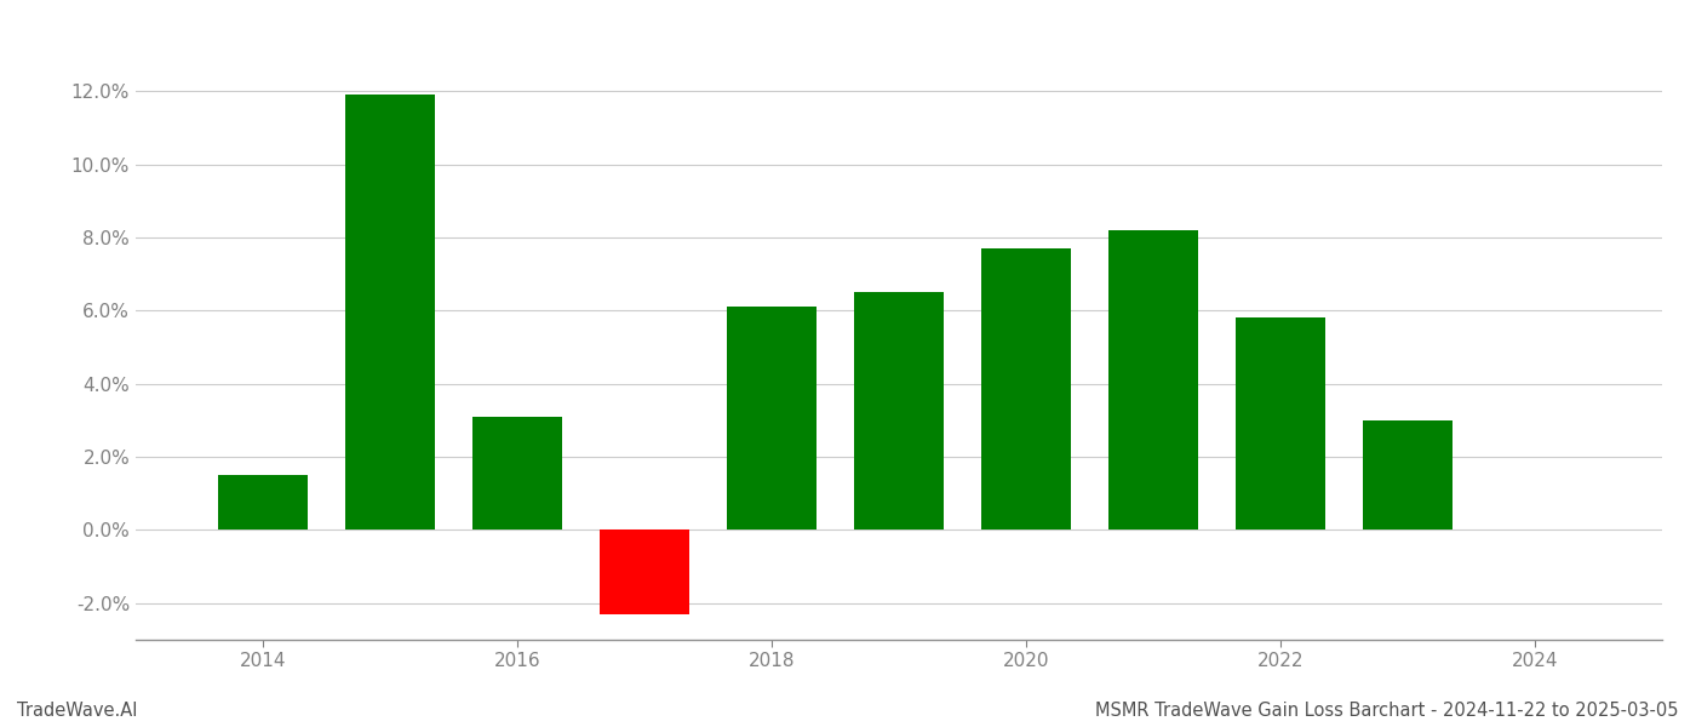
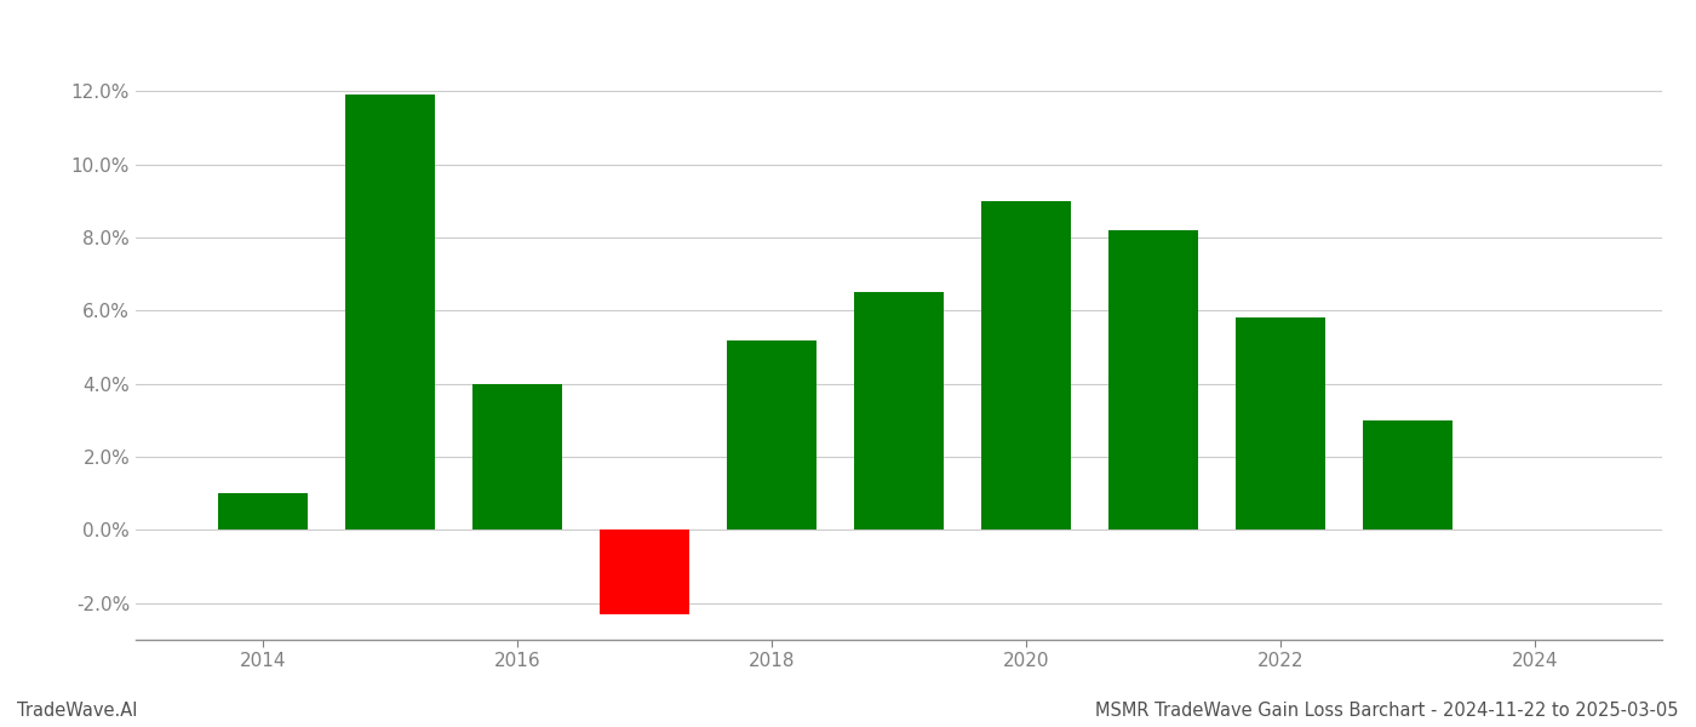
2014: 1.5% -> 1.0%
2016: 3.1% -> 4.0%
2018: 6.1% -> 5.2%
2020: 7.7% -> 9.0%
